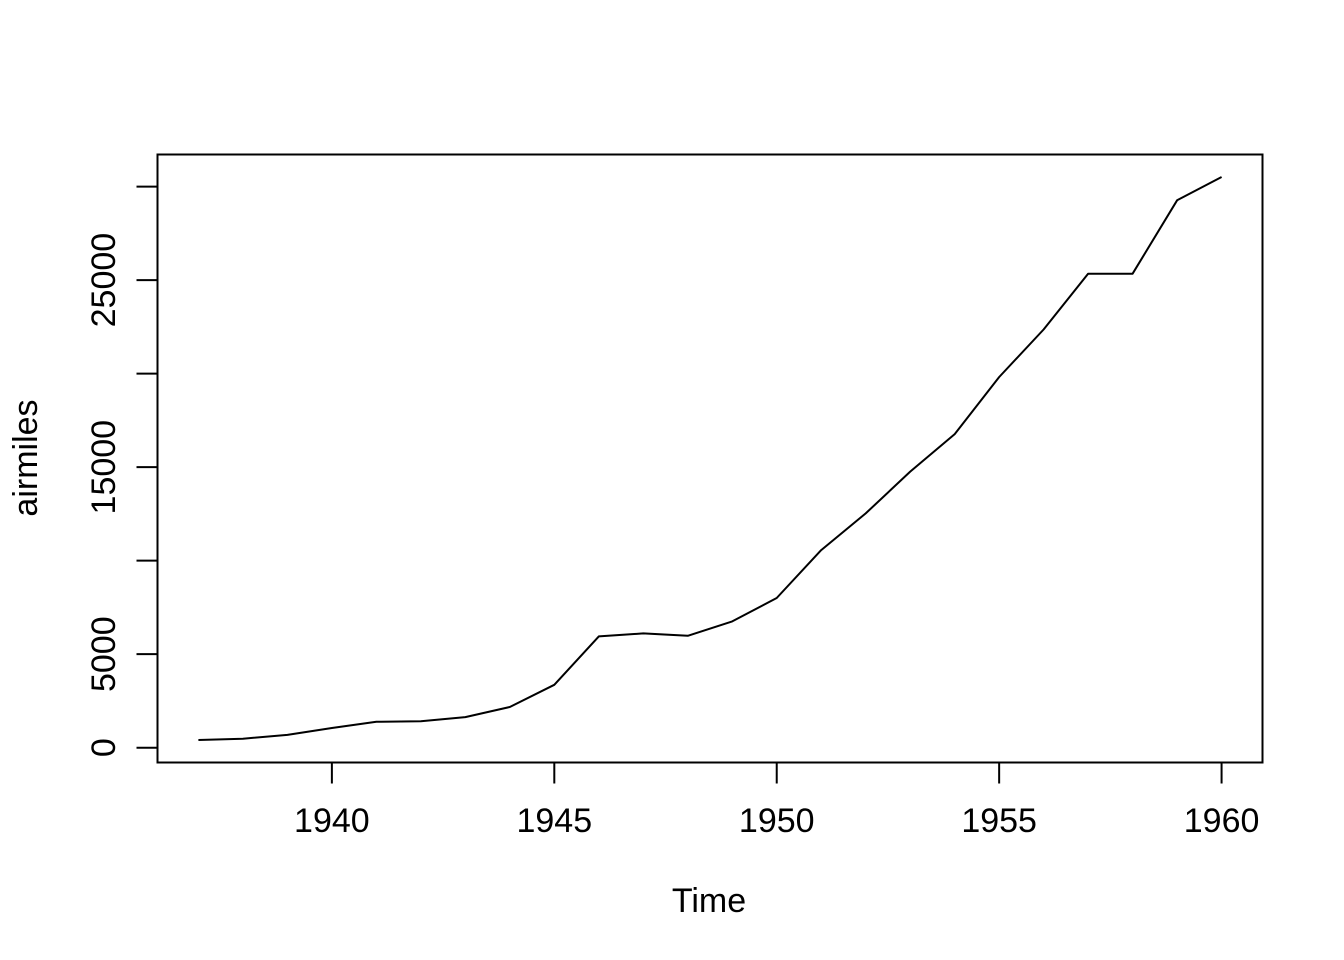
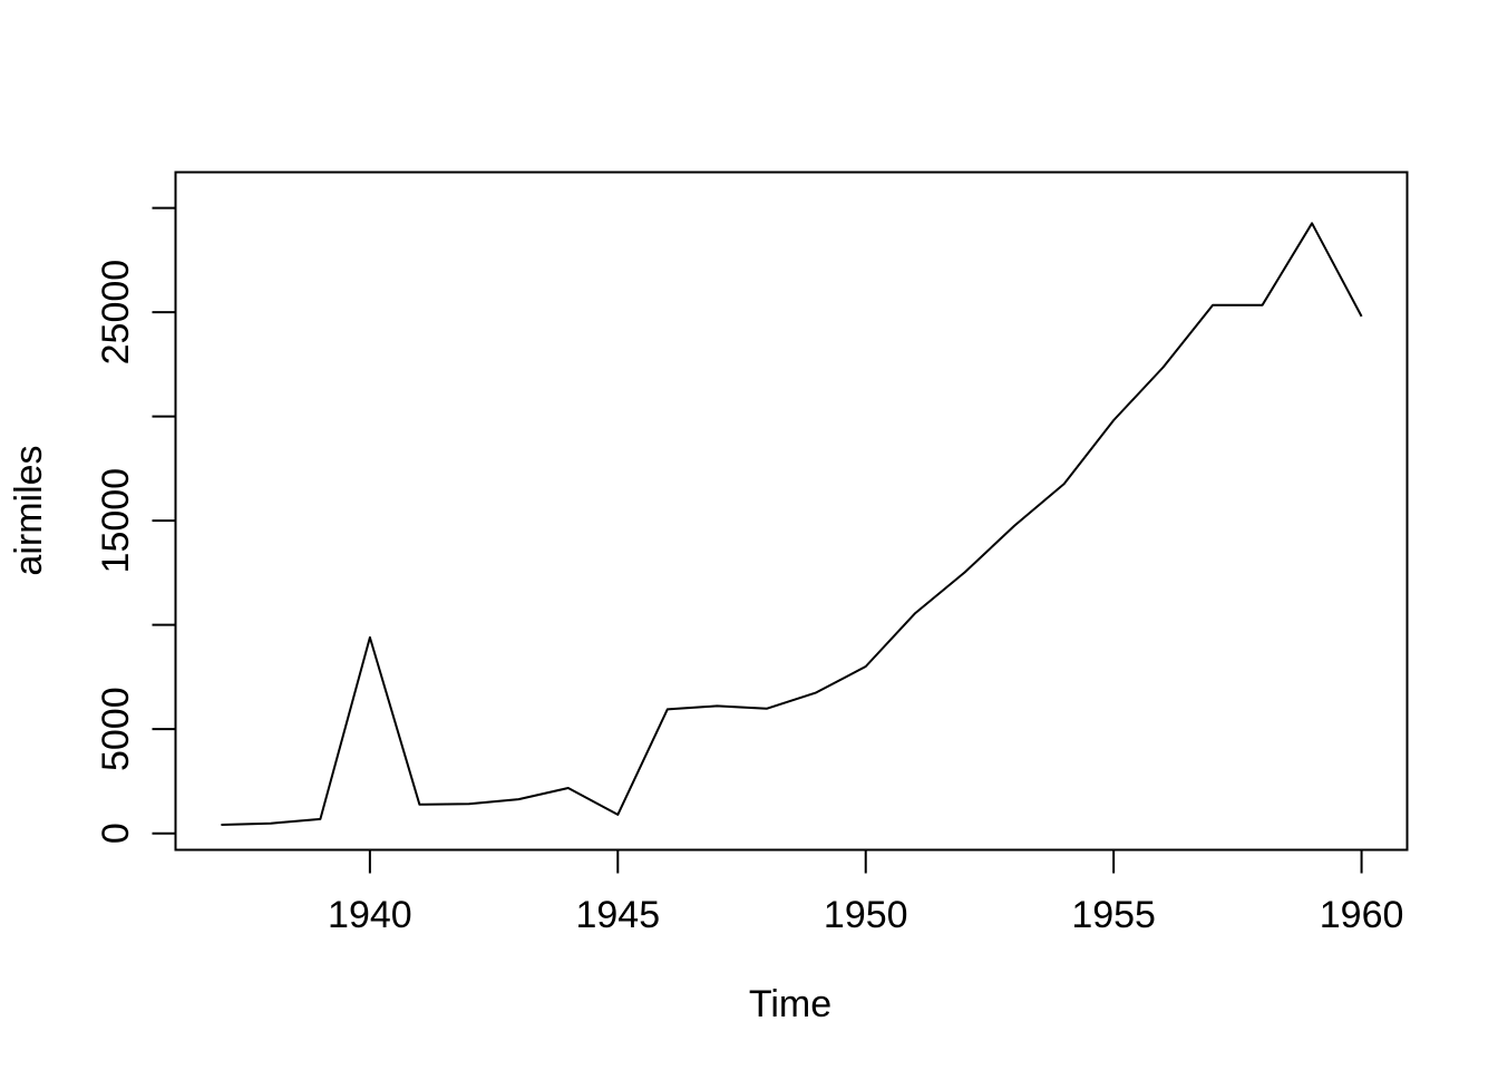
1940: 1100 -> 9400
1945: 3400 -> 900
1960: 30500 -> 24800
